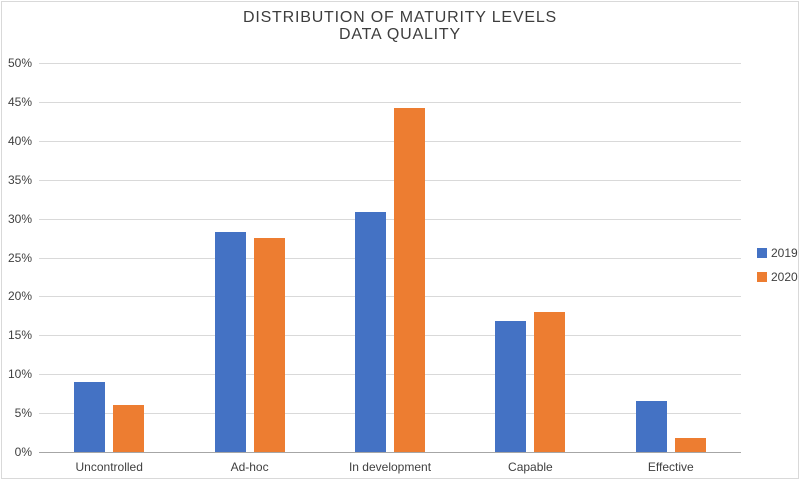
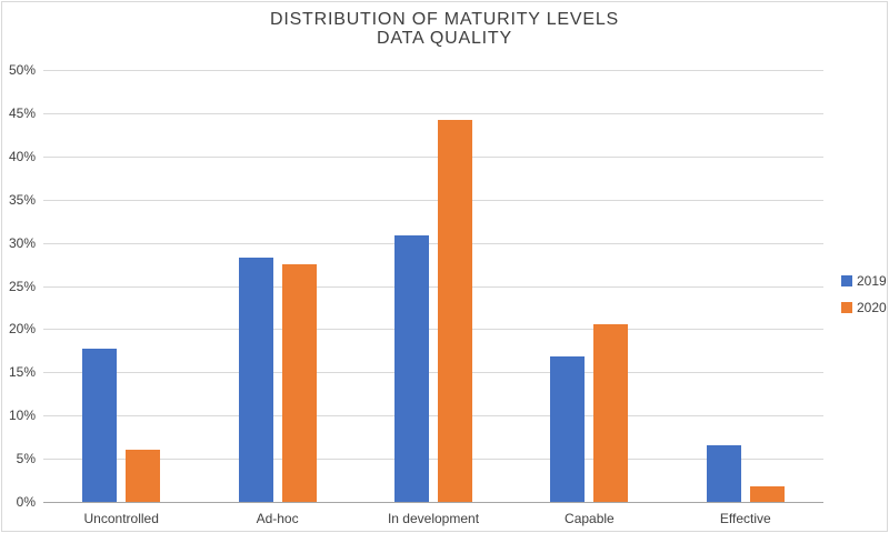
2019/Uncontrolled: 9% -> 18%
2020/Capable: 18% -> 21%
